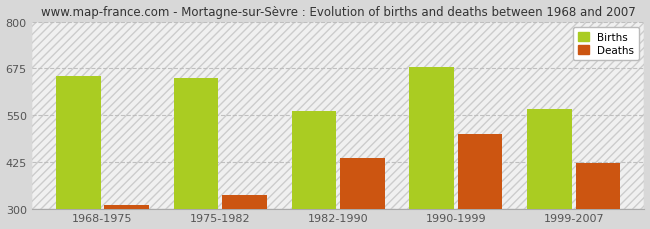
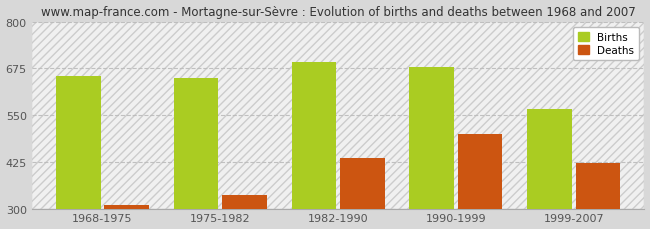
Births/1982-1990: 560 -> 693
